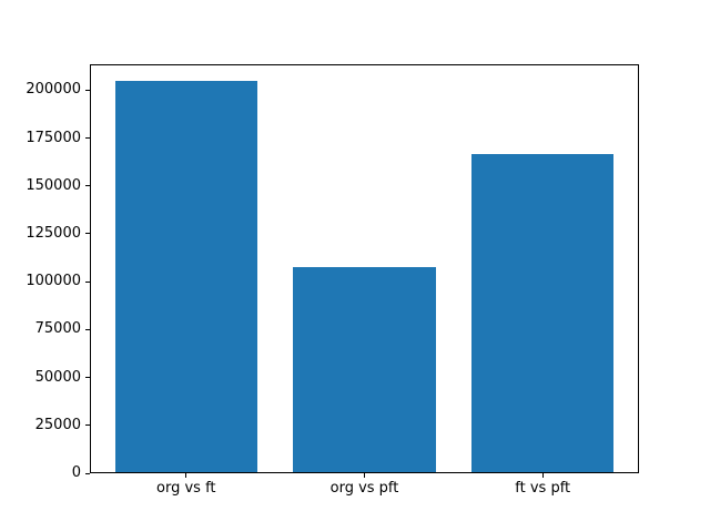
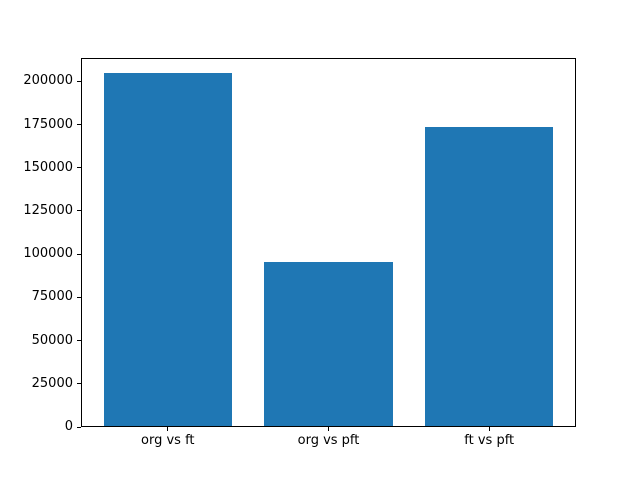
org vs pft: 107000 -> 95000
ft vs pft: 166000 -> 173000
